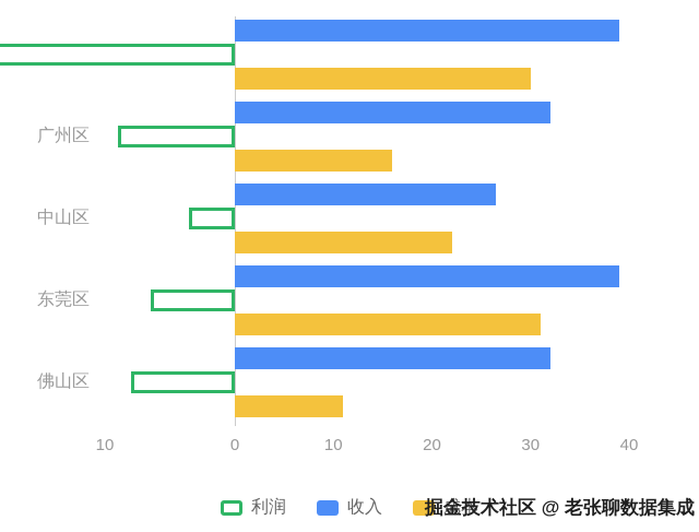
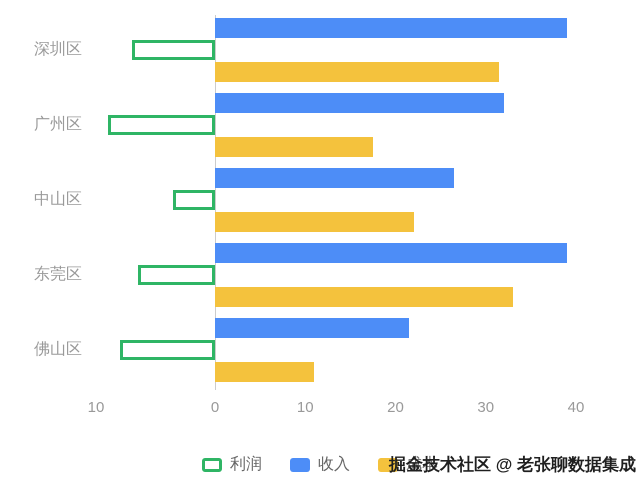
利润/深圳区: 20 -> 7
成本/深圳区: 30 -> 32
成本/广州区: 16 -> 18
成本/东莞区: 31 -> 33
收入/佛山区: 32 -> 22
